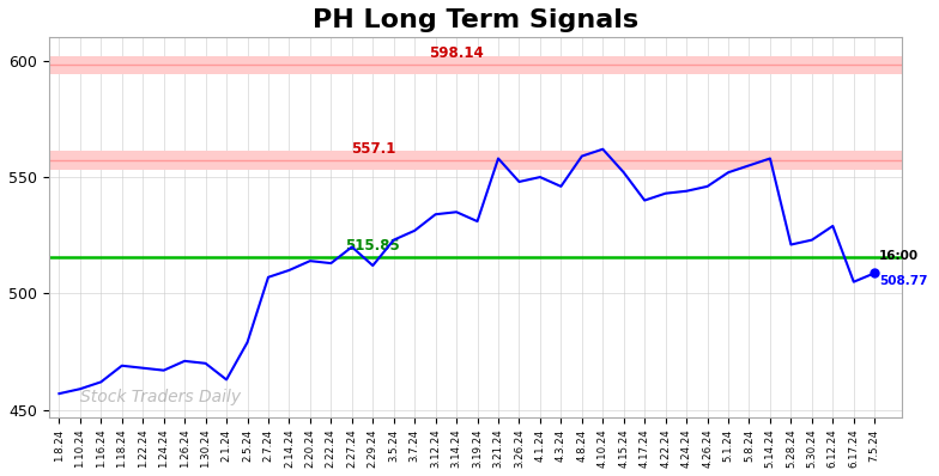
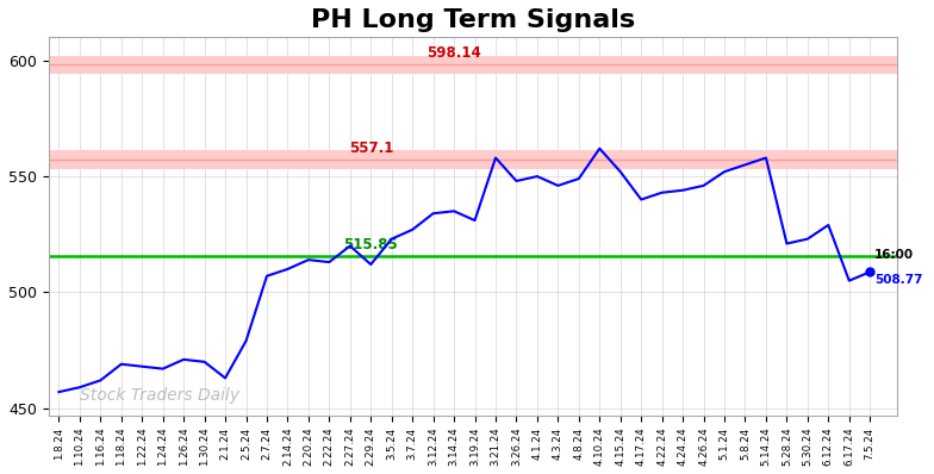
4.8.24: 559 -> 549
